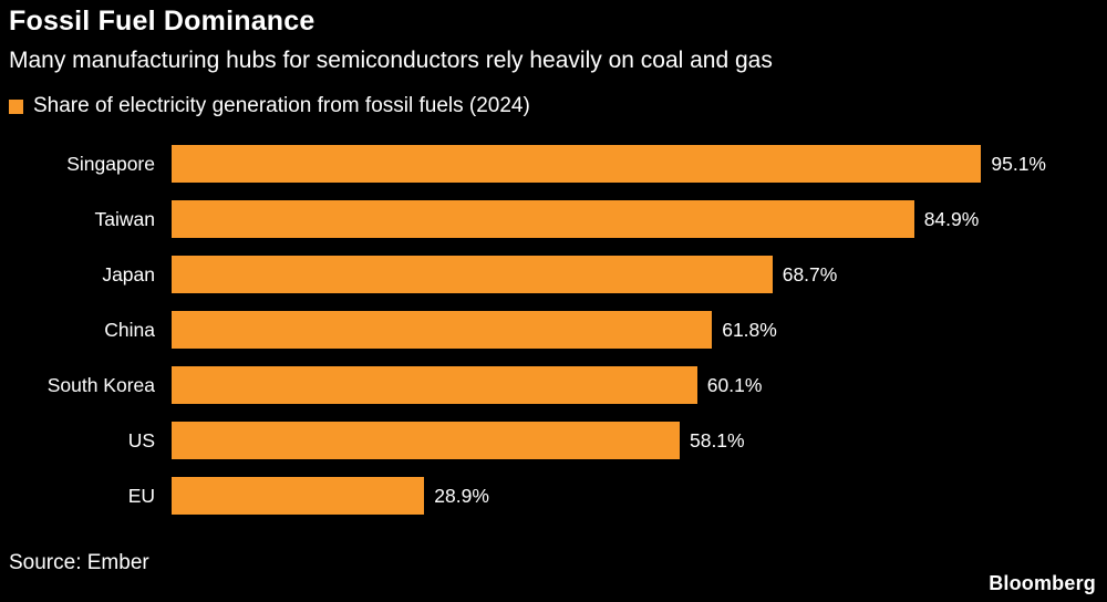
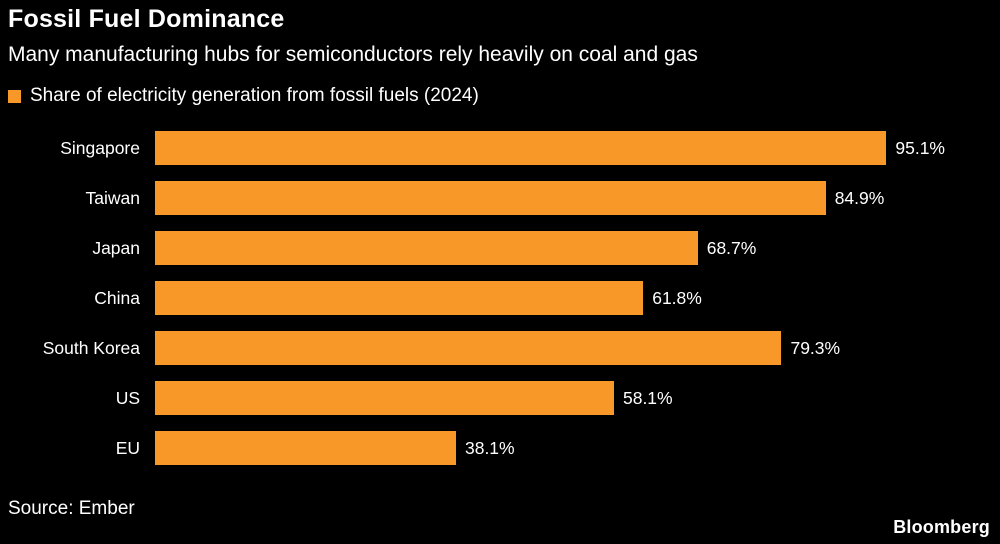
South Korea: 60.1% -> 79.3%
EU: 28.9% -> 38.1%
